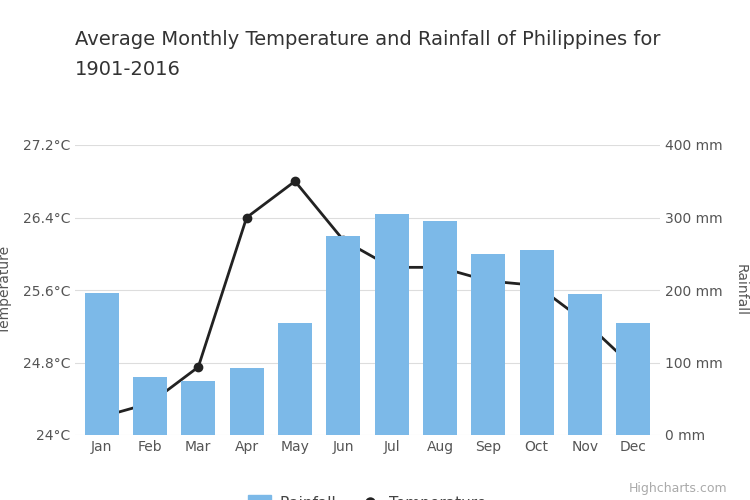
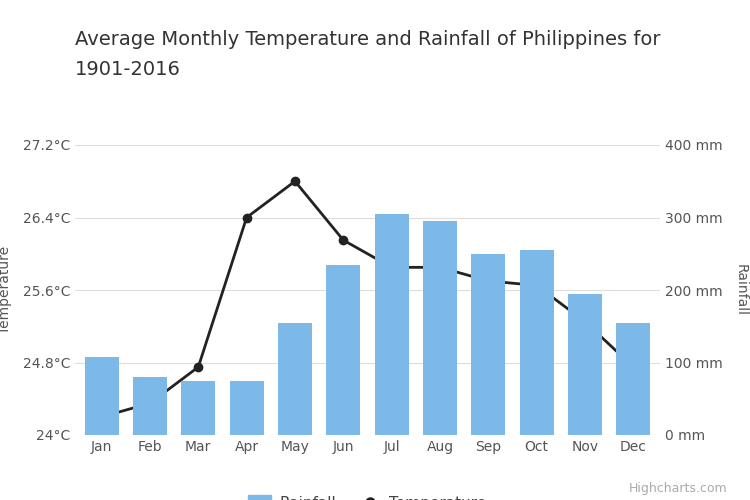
Rainfall/Jan: 196 mm -> 107 mm
Rainfall/Apr: 92 mm -> 75 mm
Rainfall/Jun: 274 mm -> 235 mm
